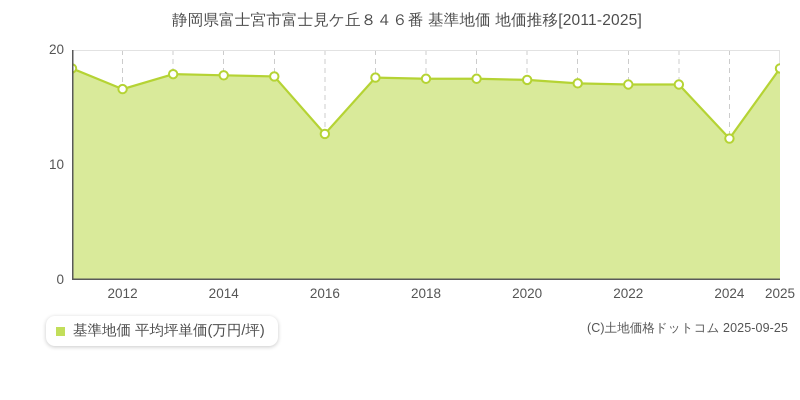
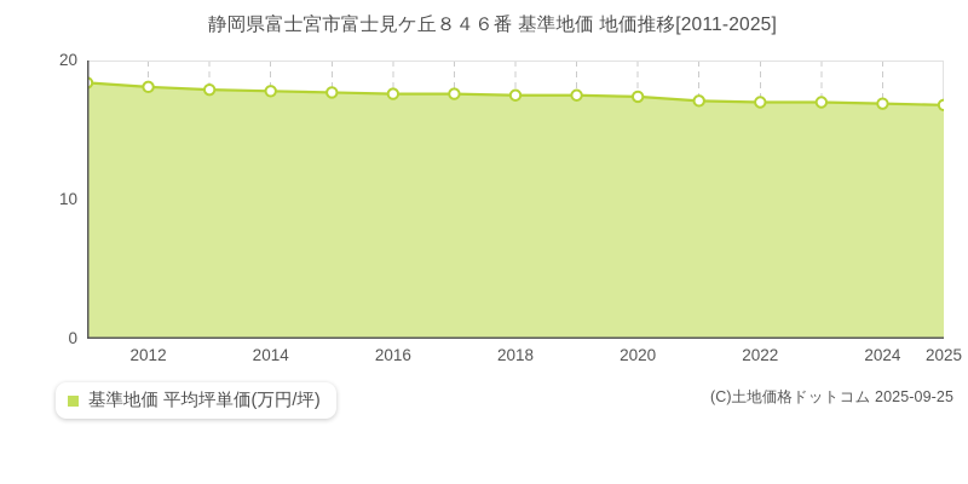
2012: 16.6 -> 18.1
2016: 12.7 -> 17.6
2024: 12.3 -> 16.9
2025: 18.4 -> 16.8
